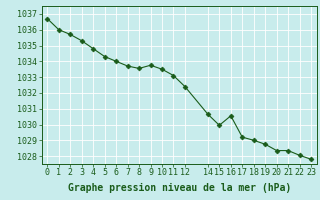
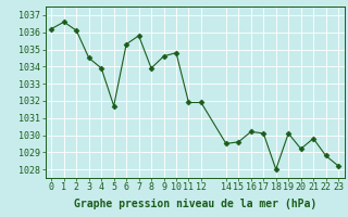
0: 1036.7 -> 1036.2
1: 1036.0 -> 1036.6
2: 1035.7 -> 1036.1
3: 1035.3 -> 1034.5
4: 1034.8 -> 1033.9
5: 1034.3 -> 1031.7
6: 1034.0 -> 1035.3
7: 1033.7 -> 1035.8
8: 1033.5 -> 1033.9
9: 1033.8 -> 1034.6
10: 1033.5 -> 1034.8
11: 1033.1 -> 1031.9
12: 1032.4 -> 1031.9
14: 1030.7 -> 1029.5
15: 1030.0 -> 1029.6
16: 1030.5 -> 1030.2
17: 1029.2 -> 1030.1
18: 1029.0 -> 1028.0
19: 1028.8 -> 1030.1
20: 1028.3 -> 1029.2
21: 1028.3 -> 1029.8
22: 1028.0 -> 1028.8
23: 1027.8 -> 1028.2
